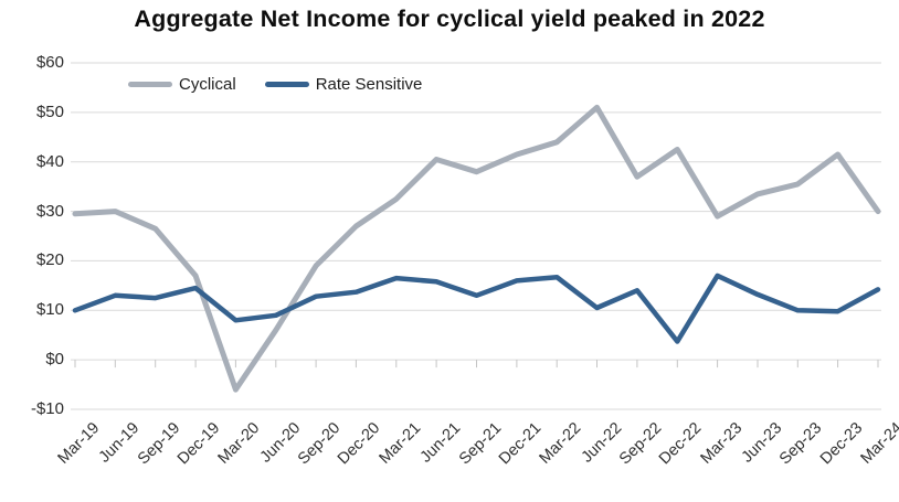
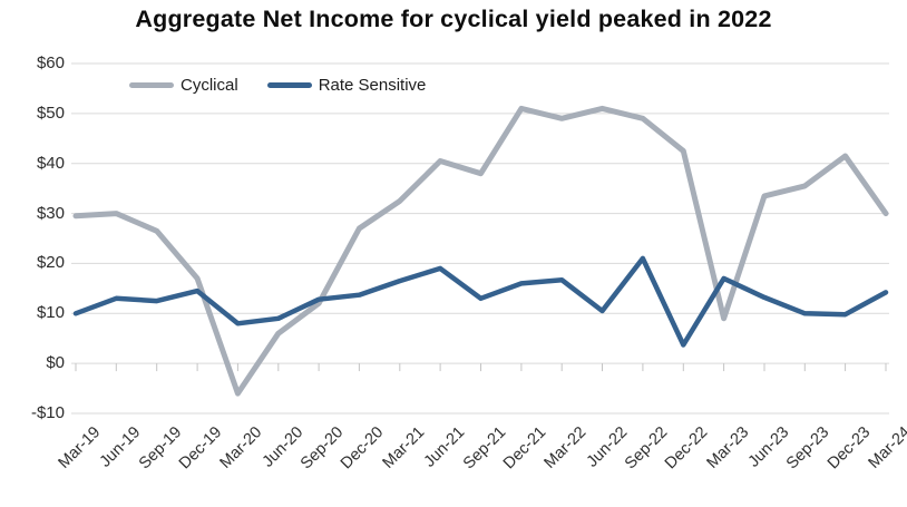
Cyclical/Sep-20: $19 -> $12
Rate Sensitive/Jun-21: $16 -> $19
Cyclical/Dec-21: $42 -> $51
Cyclical/Mar-22: $44 -> $49
Cyclical/Sep-22: $37 -> $49
Rate Sensitive/Sep-22: $14 -> $21
Cyclical/Mar-23: $29 -> $9
